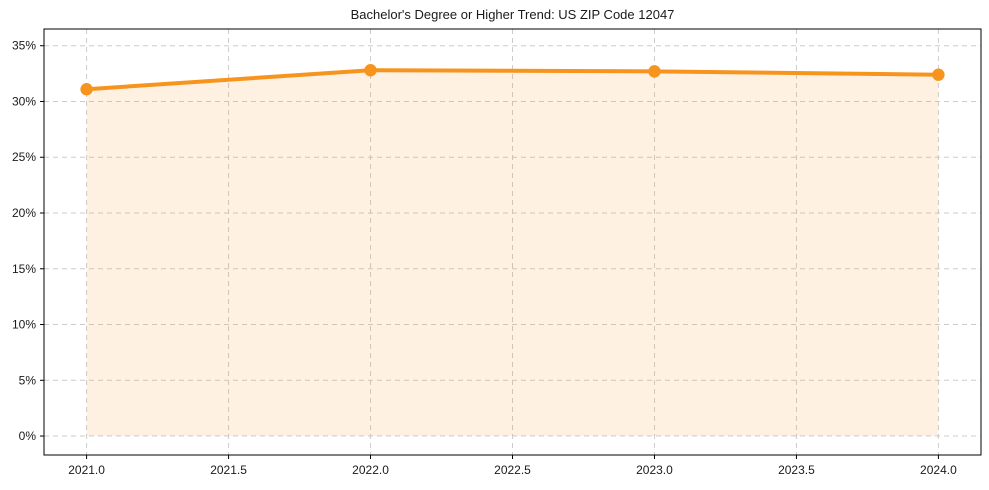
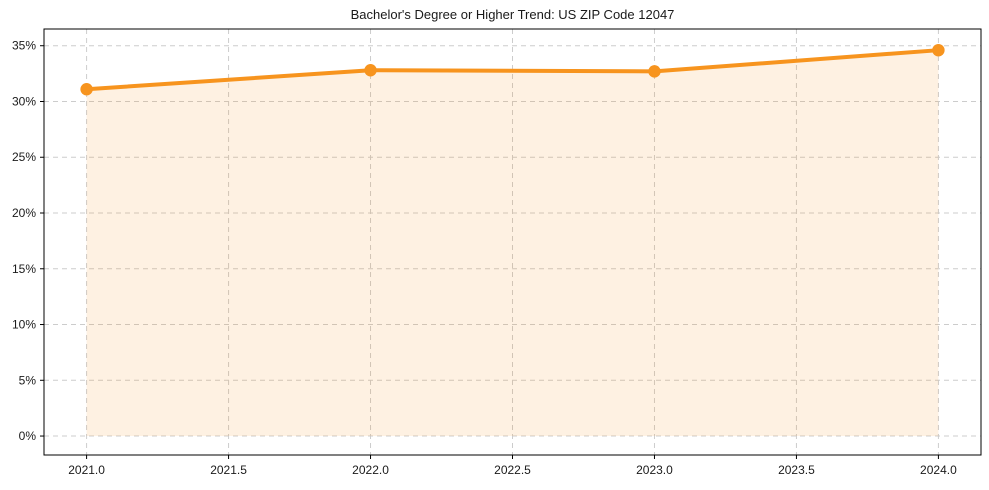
2024.0: 32.4% -> 34.6%
